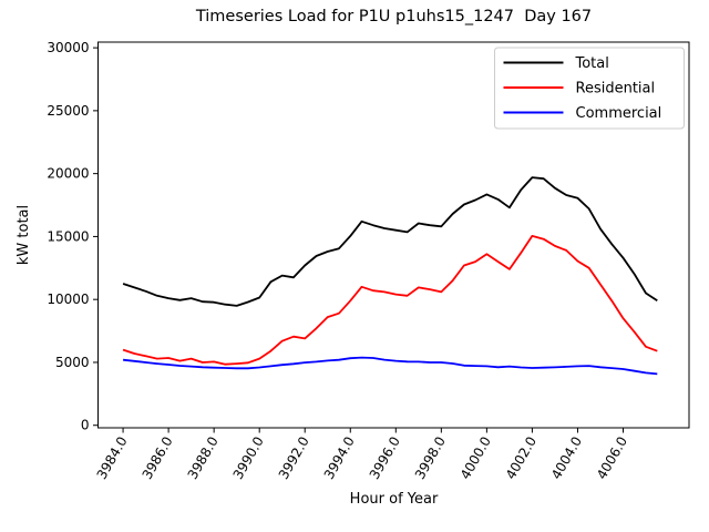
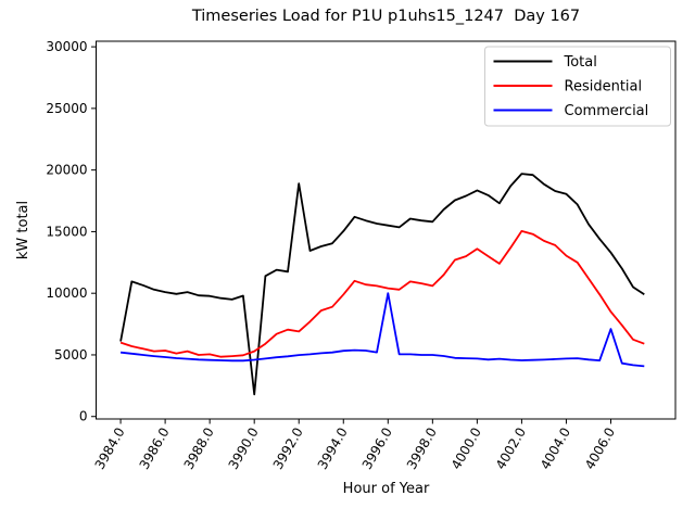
Total/3984.0: 11200 -> 6100
Total/3990.0: 10200 -> 1800
Total/3992.0: 12700 -> 18900
Commercial/3996.0: 5100 -> 10000
Commercial/4006.0: 4500 -> 7100
